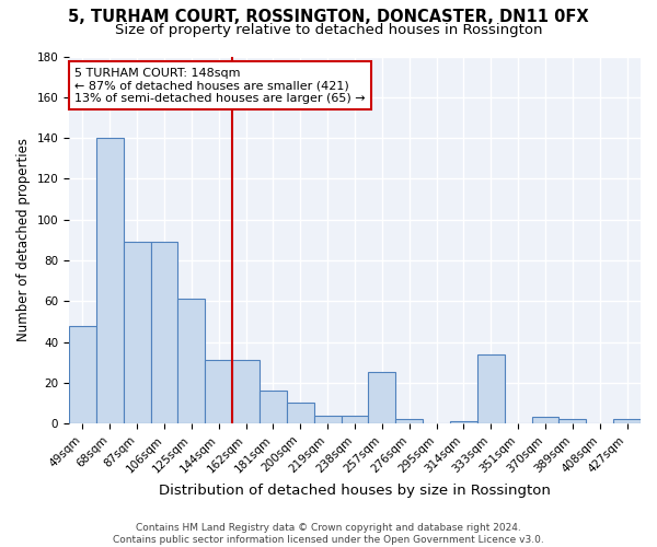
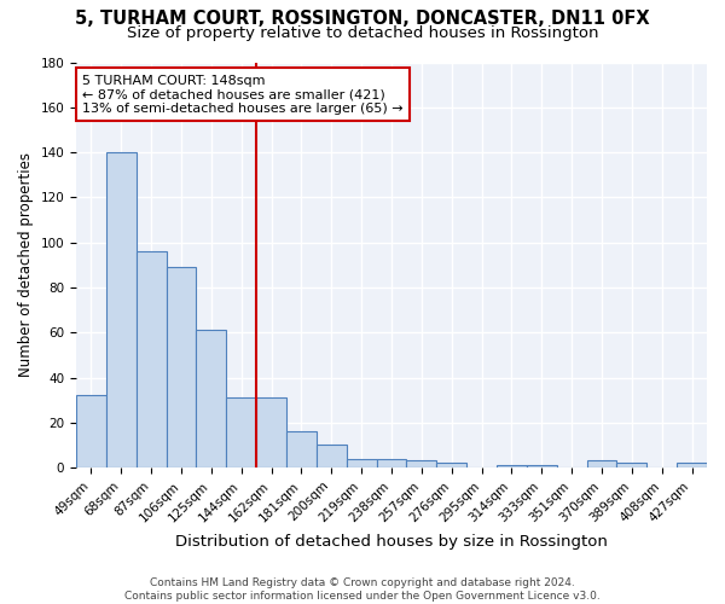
49sqm: 48 -> 32
87sqm: 89 -> 96
257sqm: 25 -> 3
333sqm: 34 -> 1
